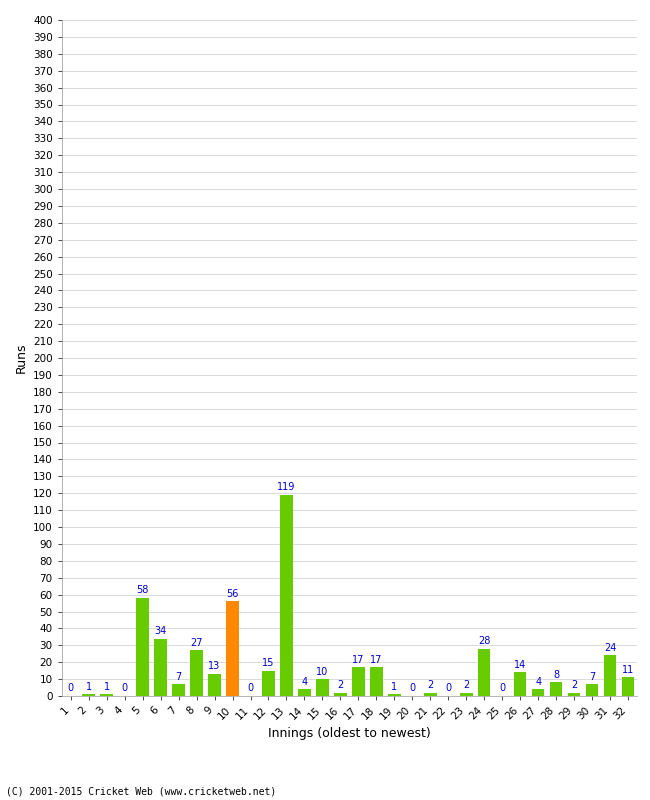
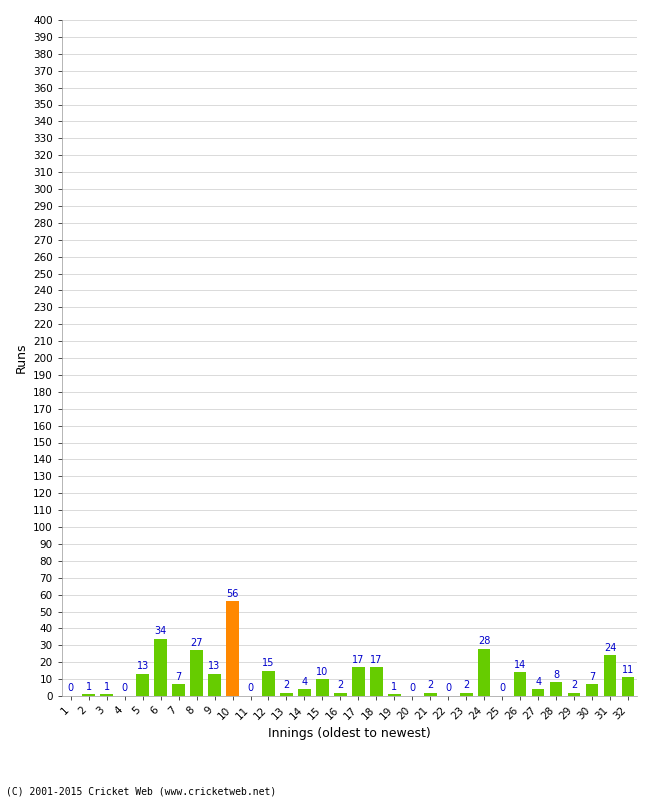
5: 58 -> 13
13: 119 -> 2
